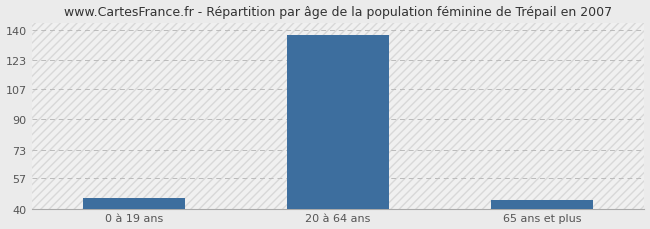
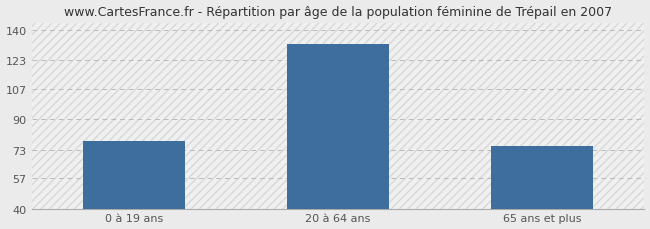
0 à 19 ans: 46 -> 78
20 à 64 ans: 137 -> 132
65 ans et plus: 45 -> 75
